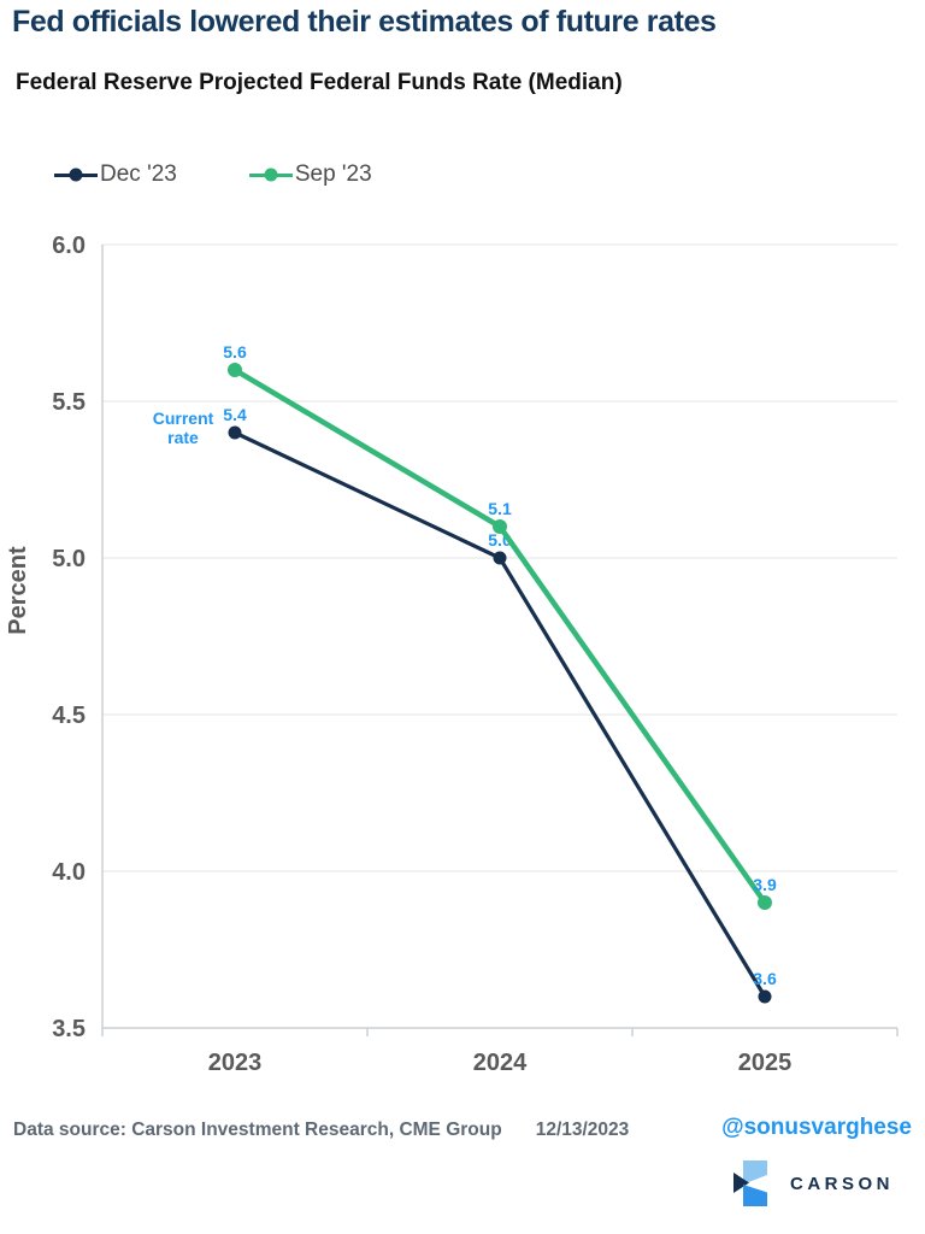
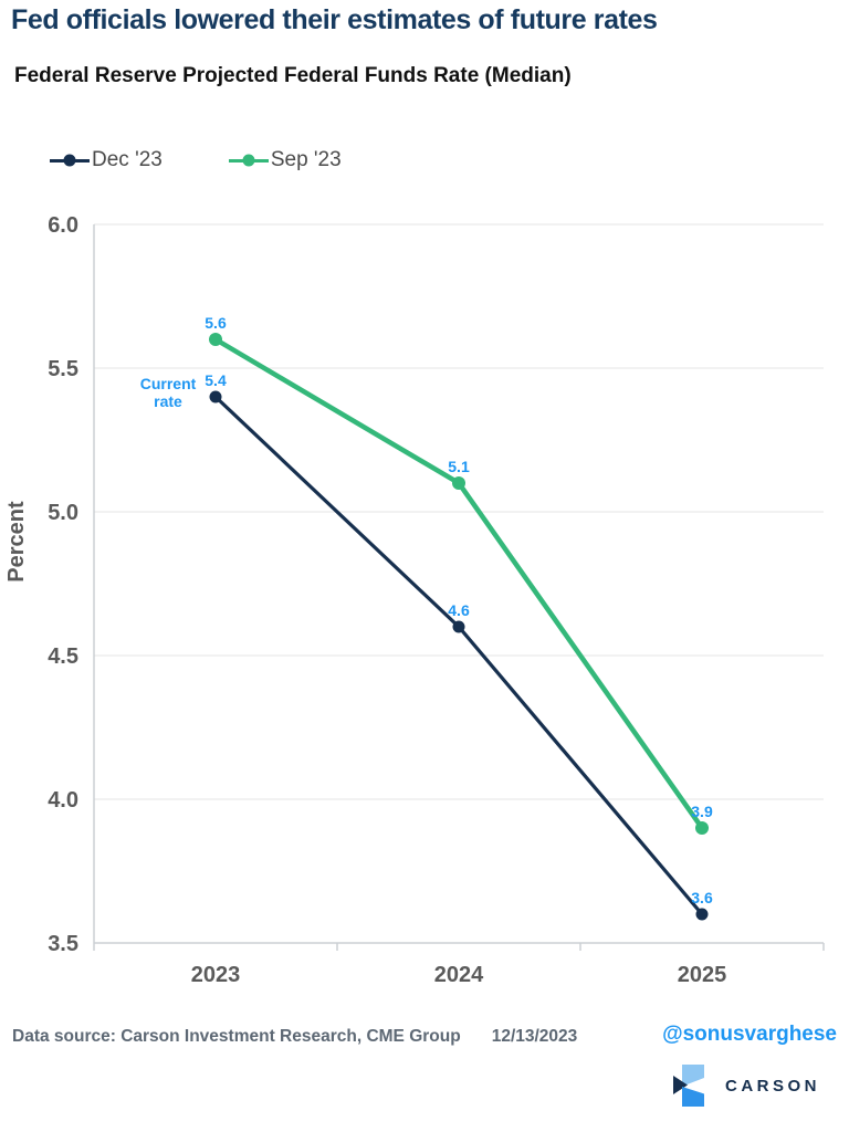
Dec '23/2024: 5.0 -> 4.6
